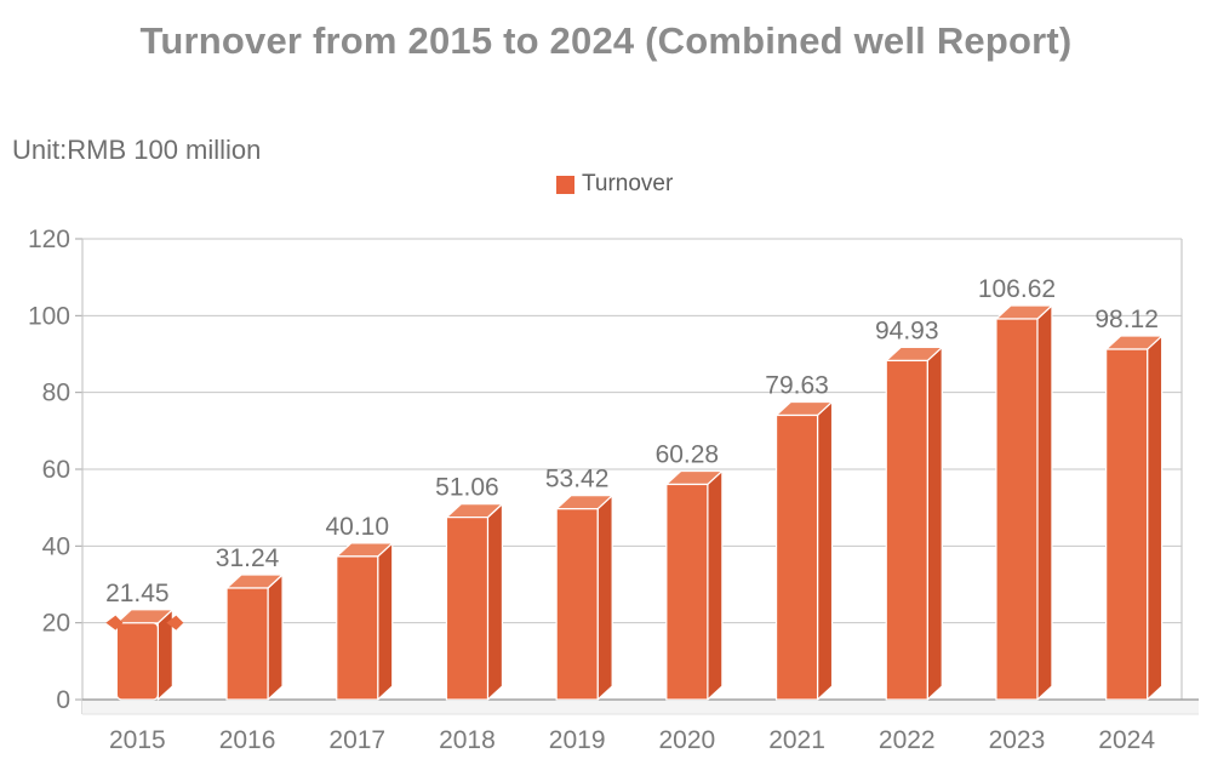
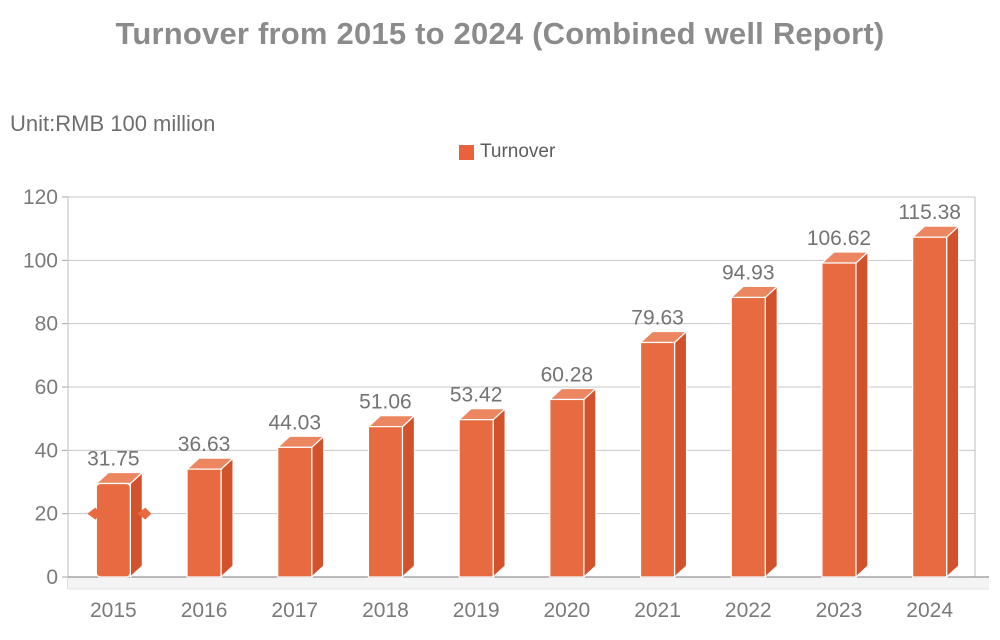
2015: 21.45 -> 31.75
2016: 31.24 -> 36.63
2017: 40.10 -> 44.03
2024: 98.12 -> 115.38
